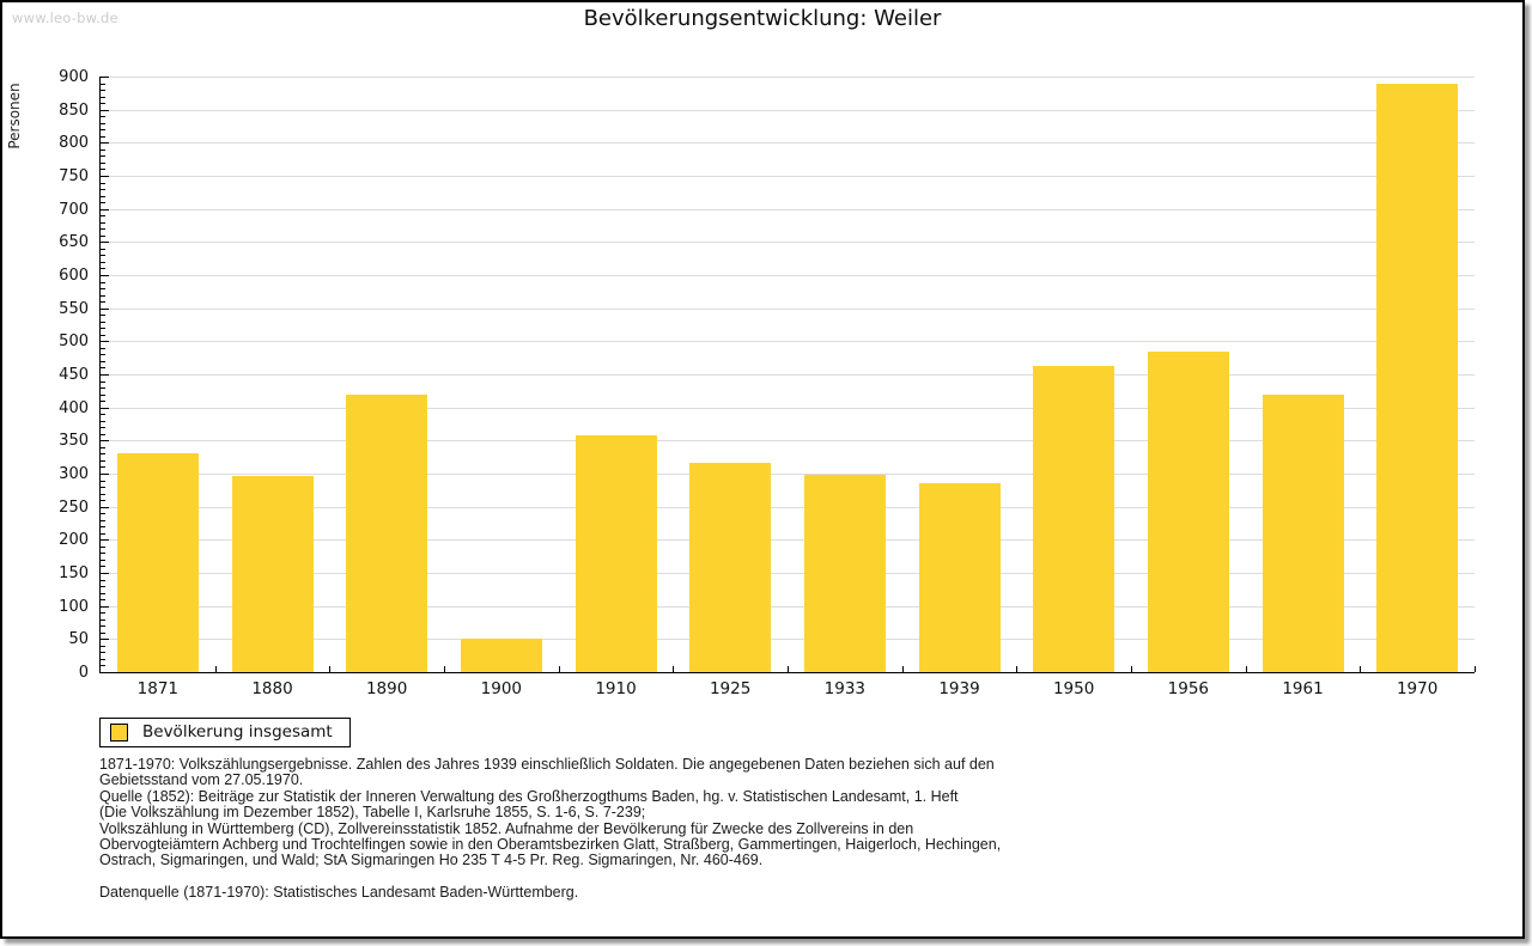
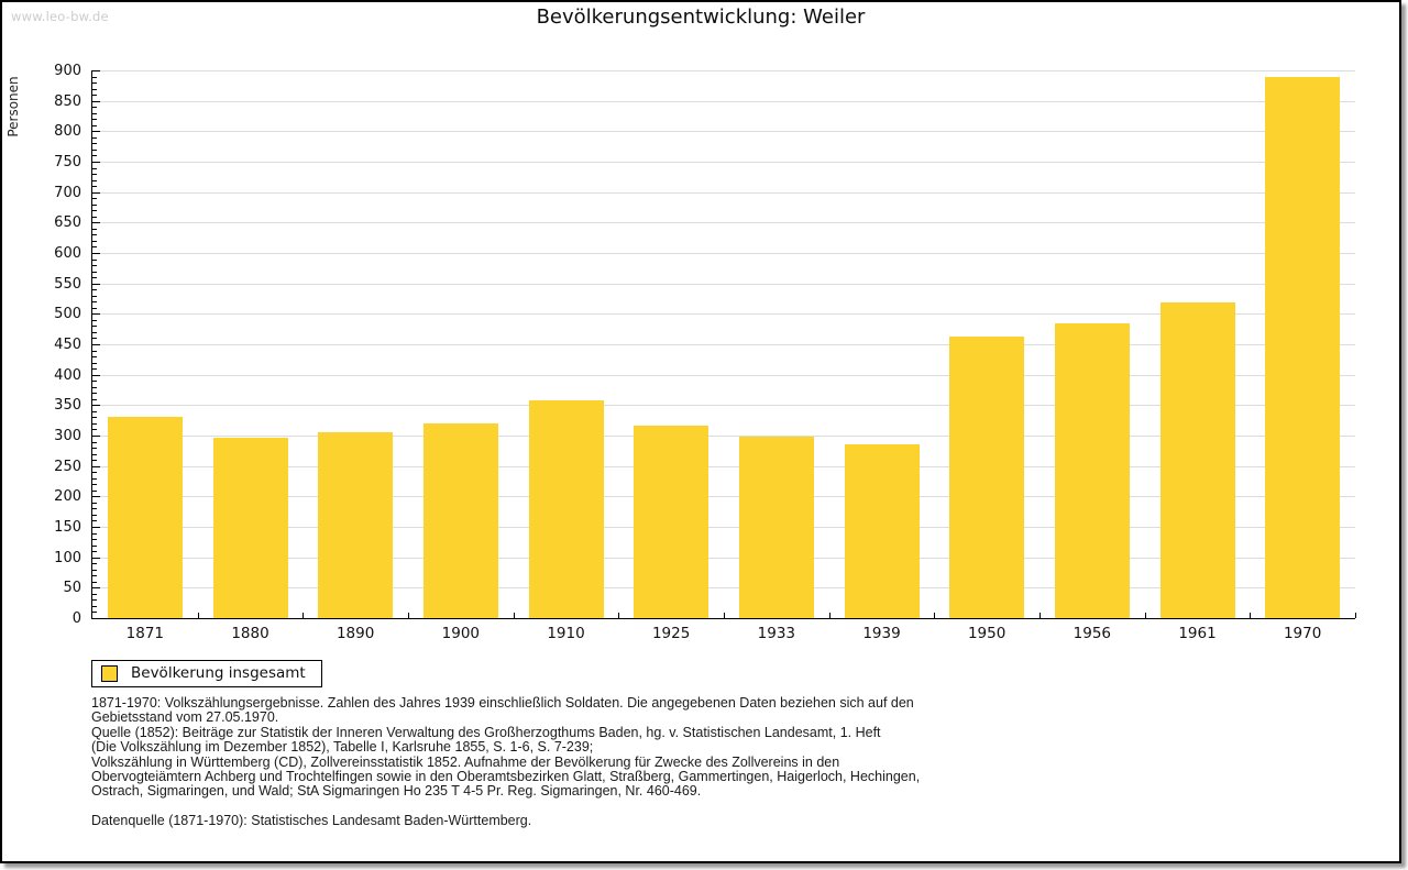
1890: 420 -> 310
1900: 50 -> 320
1961: 420 -> 520
